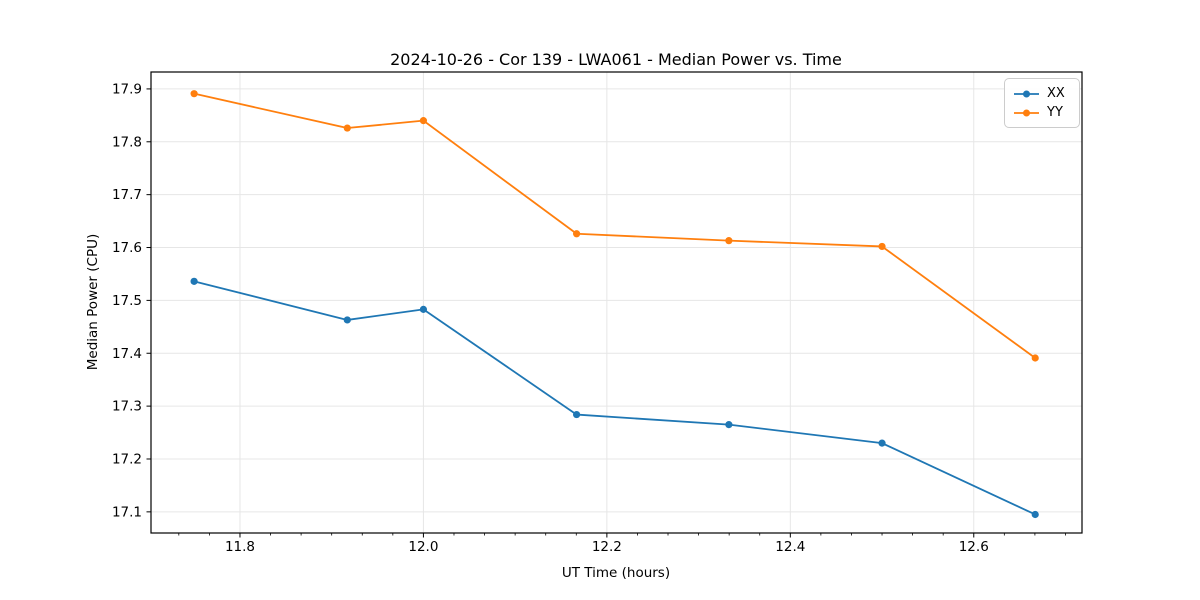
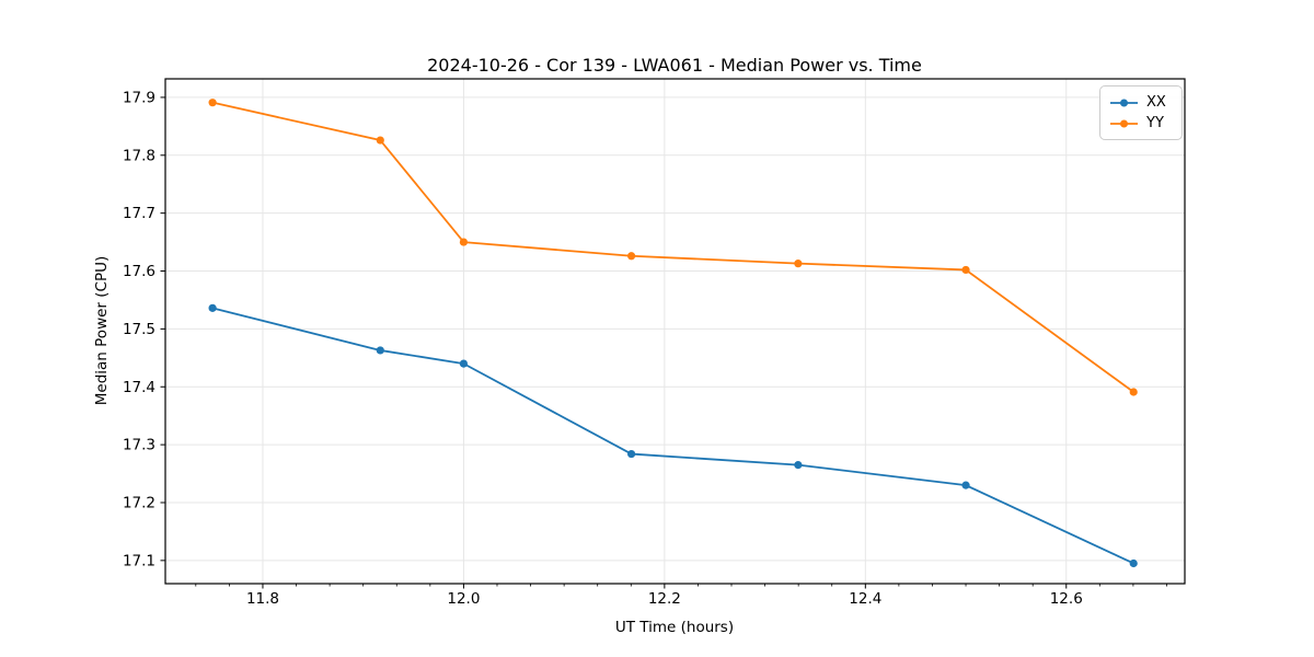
XX/12.0: 17.48 -> 17.44
YY/12.0: 17.84 -> 17.65
